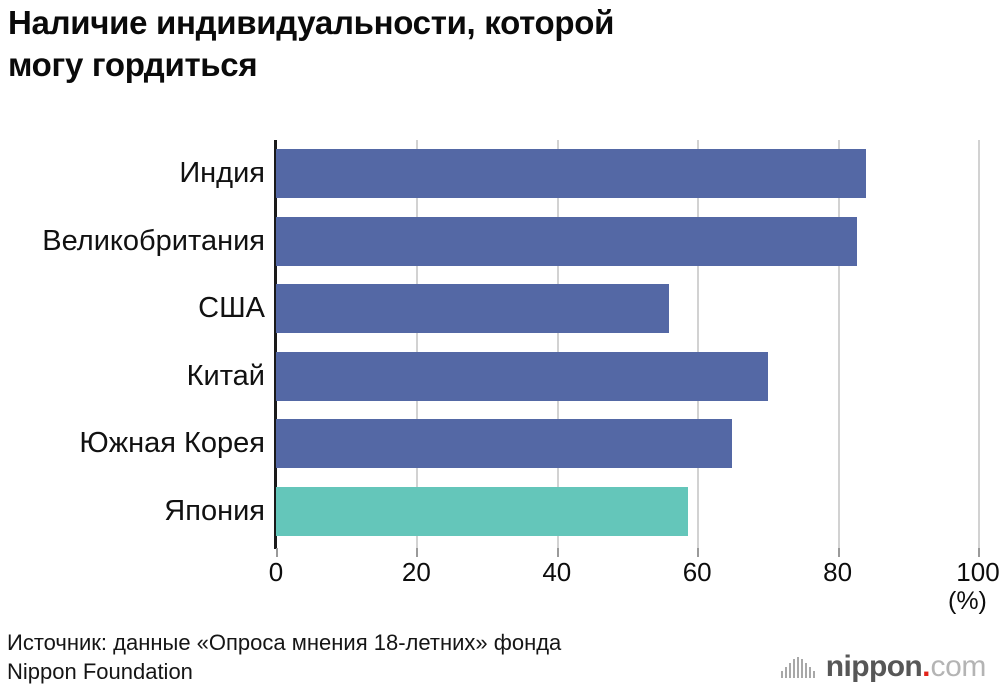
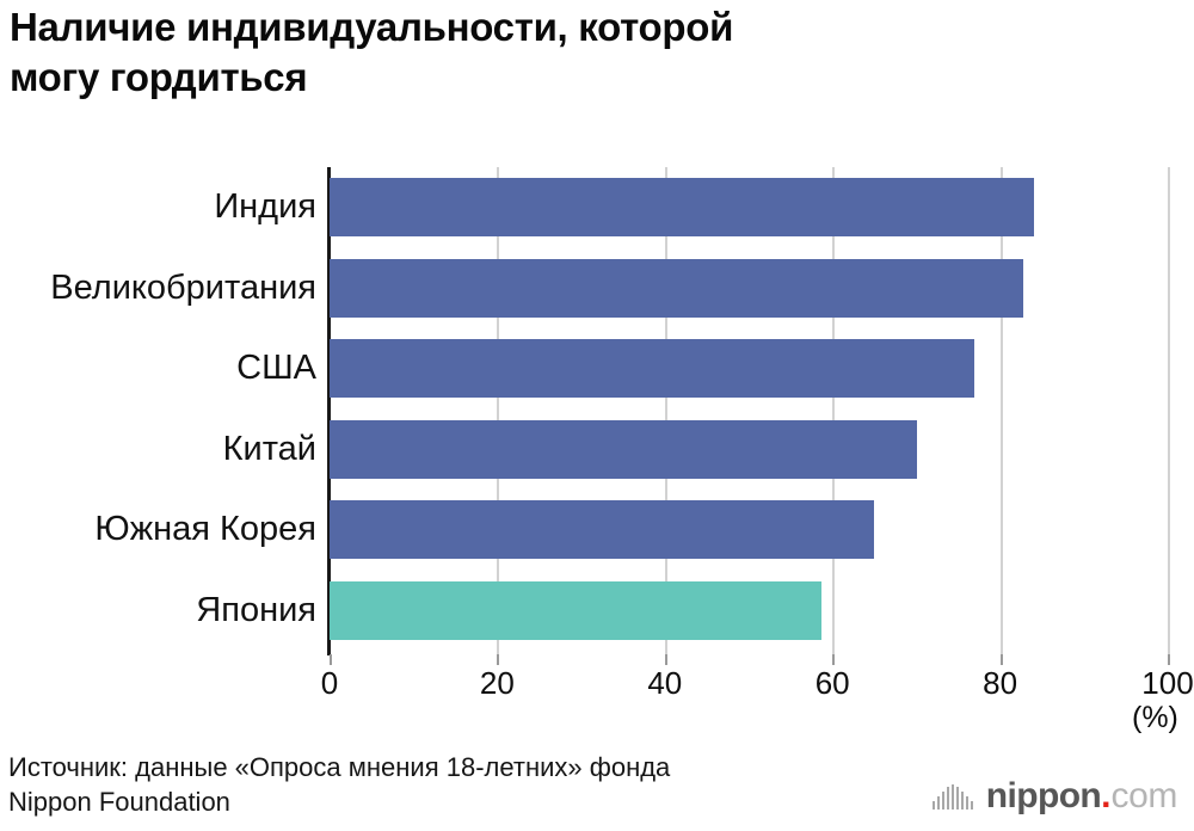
США: 56 -> 77
